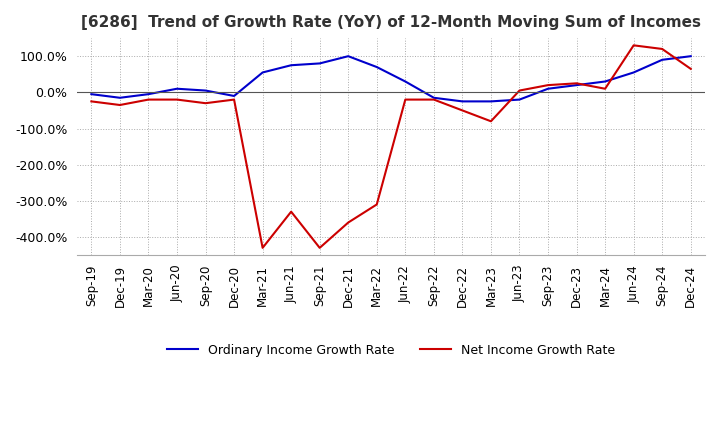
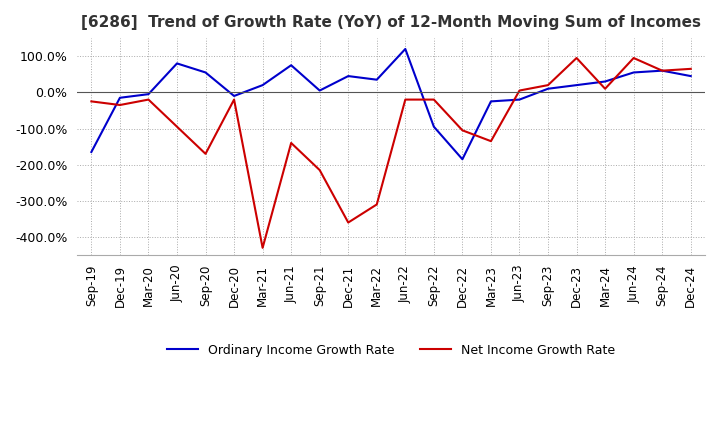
Ordinary Income Growth Rate/Sep-19: -5% -> -165%
Ordinary Income Growth Rate/Jun-20: 10% -> 80%
Net Income Growth Rate/Jun-20: -20% -> -95%
Ordinary Income Growth Rate/Sep-20: 5% -> 55%
Net Income Growth Rate/Sep-20: -30% -> -170%
Ordinary Income Growth Rate/Mar-21: 55% -> 20%
Net Income Growth Rate/Jun-21: -330% -> -140%
Ordinary Income Growth Rate/Sep-21: 80% -> 5%
Net Income Growth Rate/Sep-21: -430% -> -215%
Ordinary Income Growth Rate/Dec-21: 100% -> 45%
Ordinary Income Growth Rate/Mar-22: 70% -> 35%
Ordinary Income Growth Rate/Jun-22: 30% -> 120%
Ordinary Income Growth Rate/Sep-22: -15% -> -95%
Ordinary Income Growth Rate/Dec-22: -25% -> -185%
Net Income Growth Rate/Dec-22: -50% -> -105%
Net Income Growth Rate/Mar-23: -80% -> -135%
Net Income Growth Rate/Dec-23: 25% -> 95%
Net Income Growth Rate/Jun-24: 130% -> 95%
Ordinary Income Growth Rate/Sep-24: 90% -> 60%
Net Income Growth Rate/Sep-24: 120% -> 60%
Ordinary Income Growth Rate/Dec-24: 100% -> 45%
